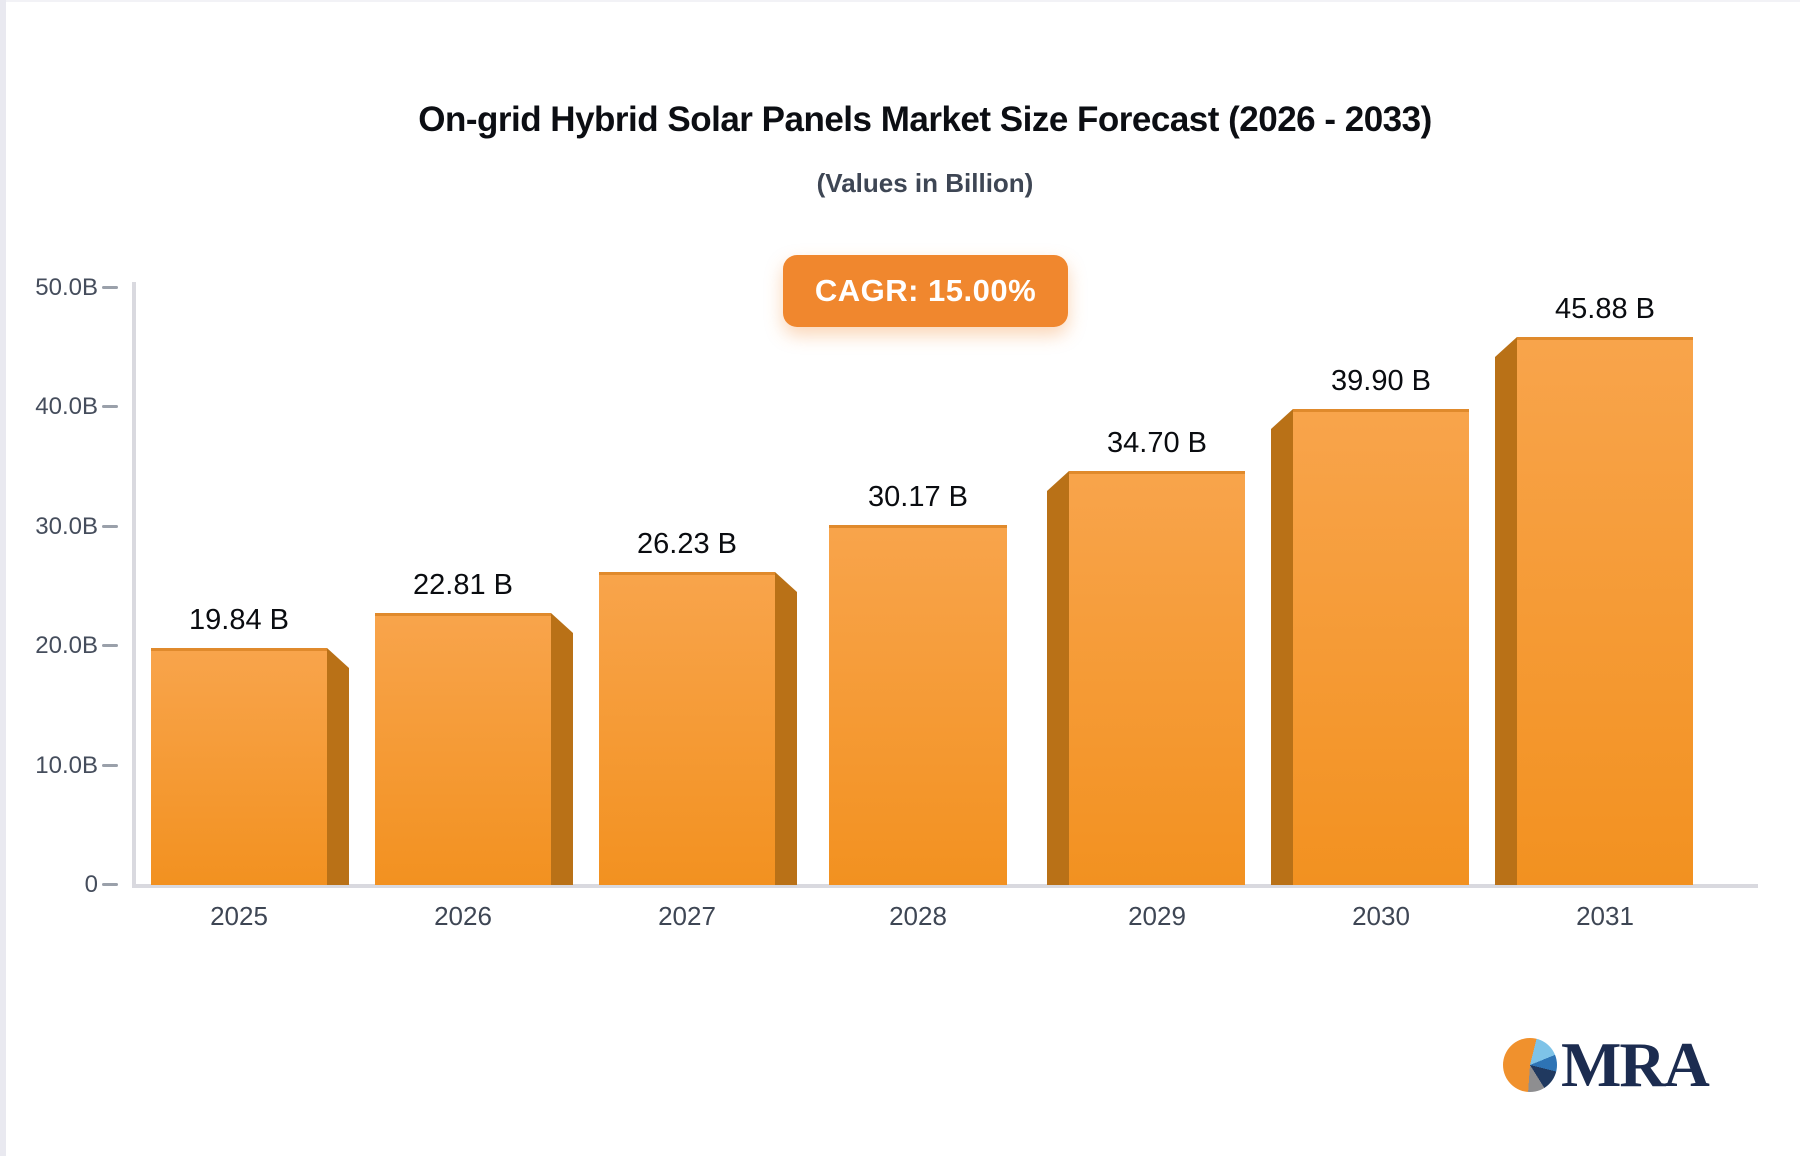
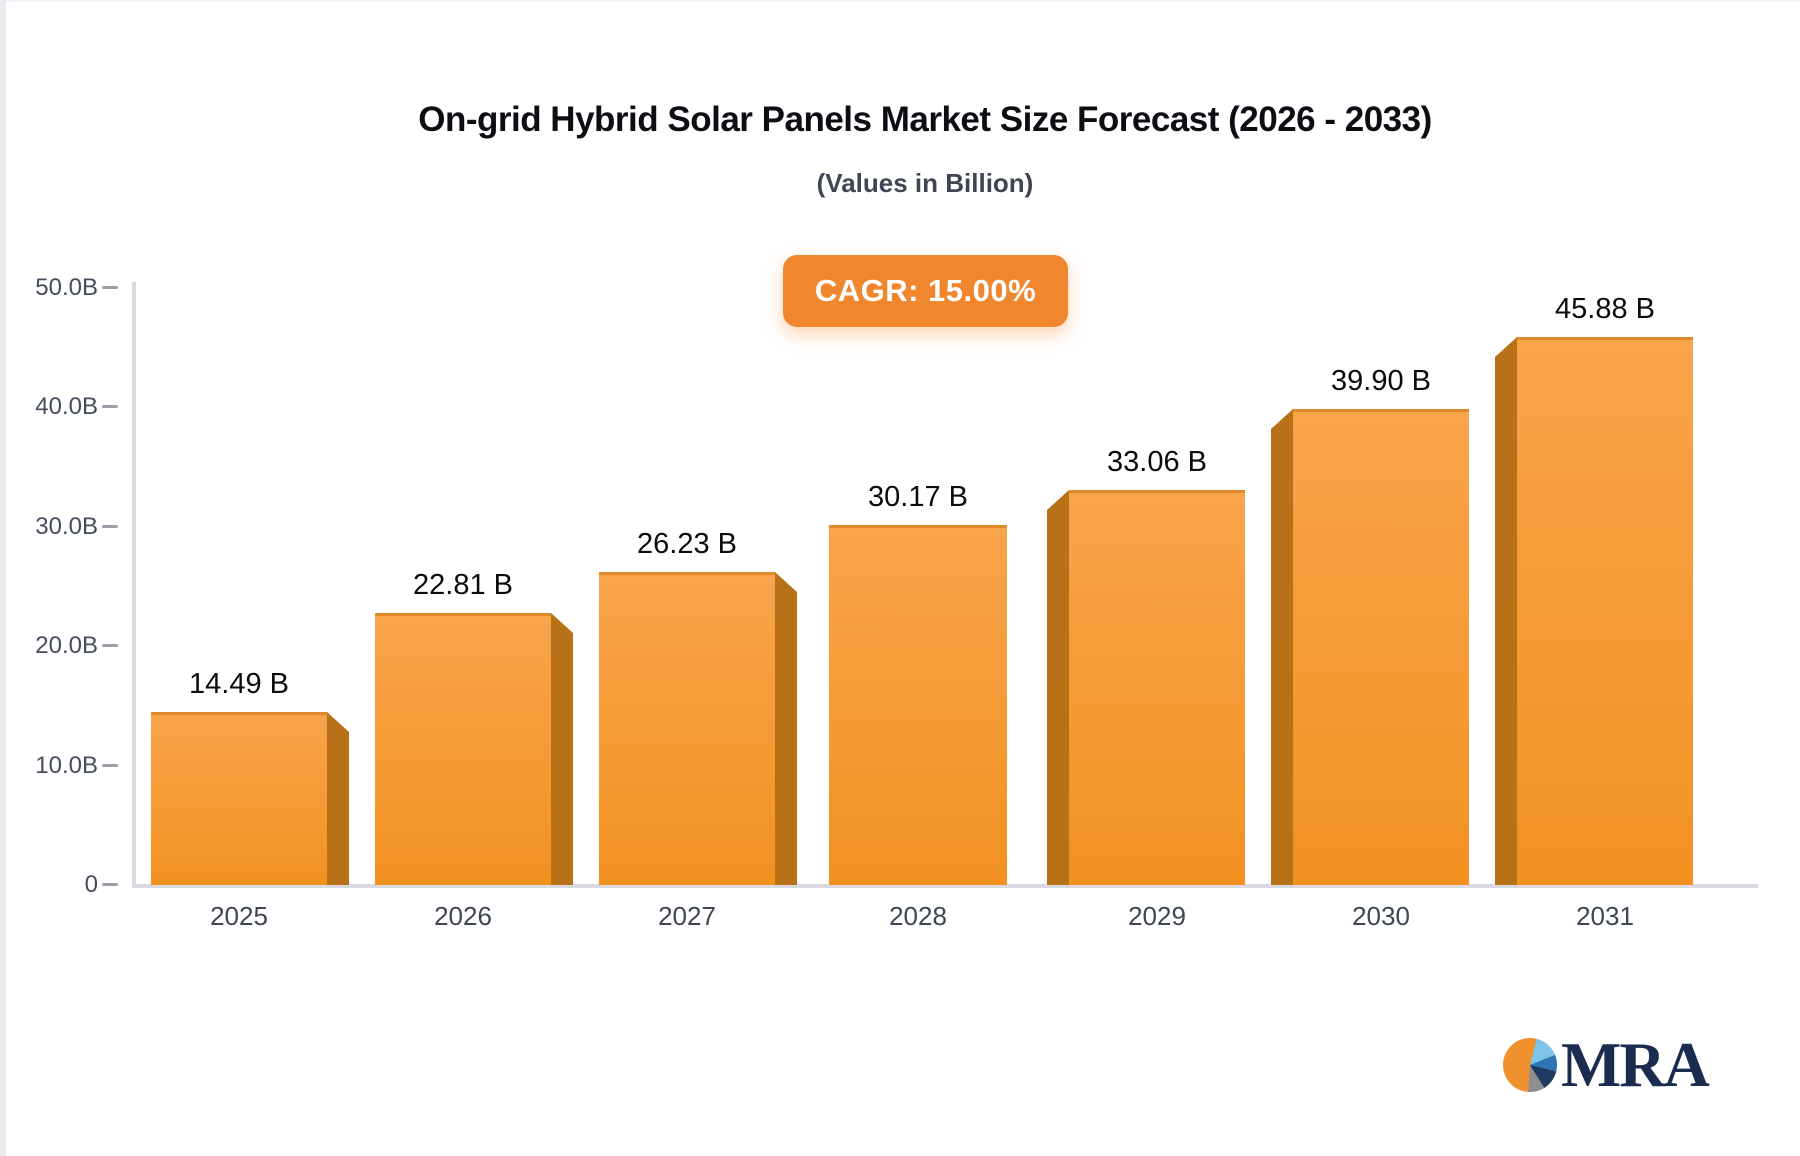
2025: 19.84 -> 14.49
2029: 34.70 -> 33.06
